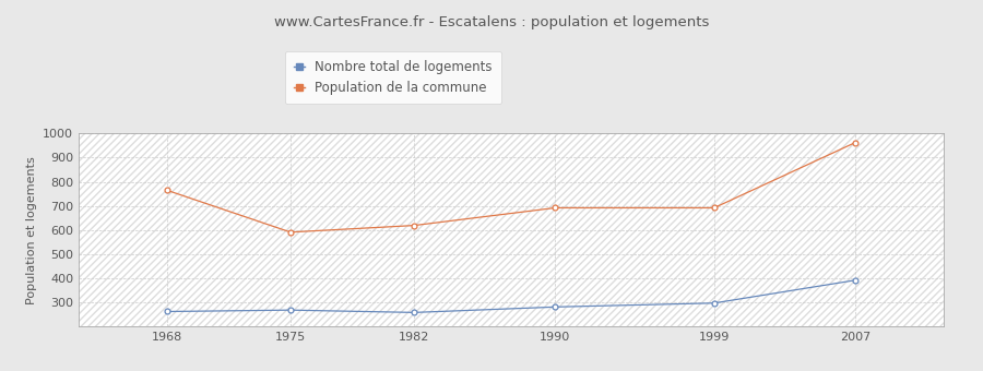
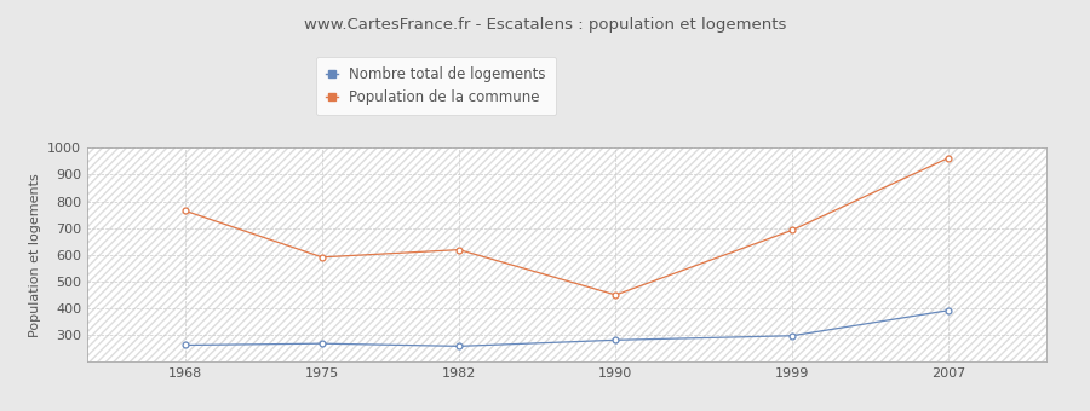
Population de la commune/1990: 692 -> 450
